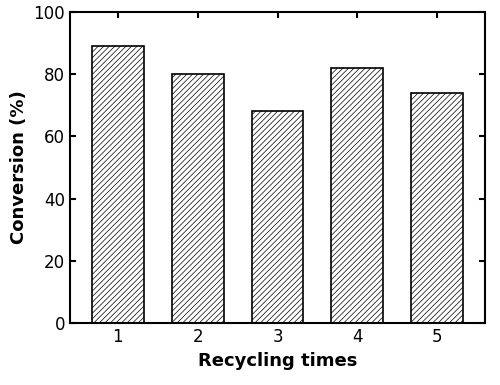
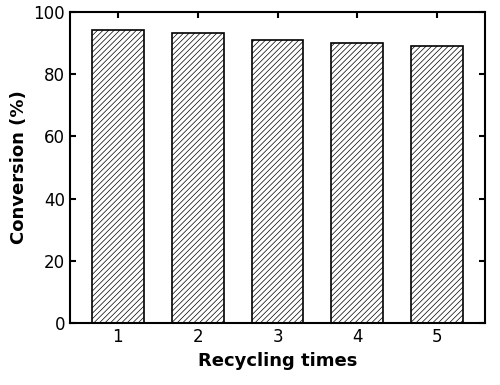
1: 89 -> 94
2: 80 -> 93
3: 68 -> 91
4: 82 -> 90
5: 74 -> 89
